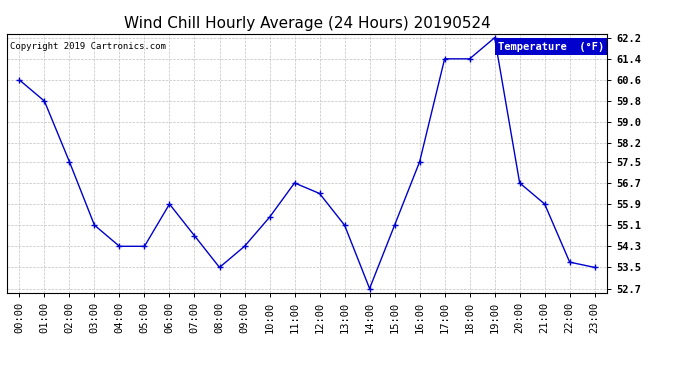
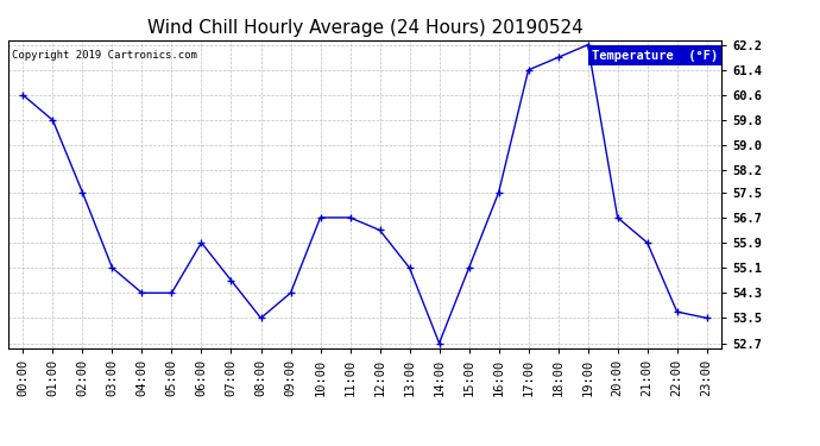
10:00: 55.4 -> 56.7
18:00: 61.4 -> 61.8
